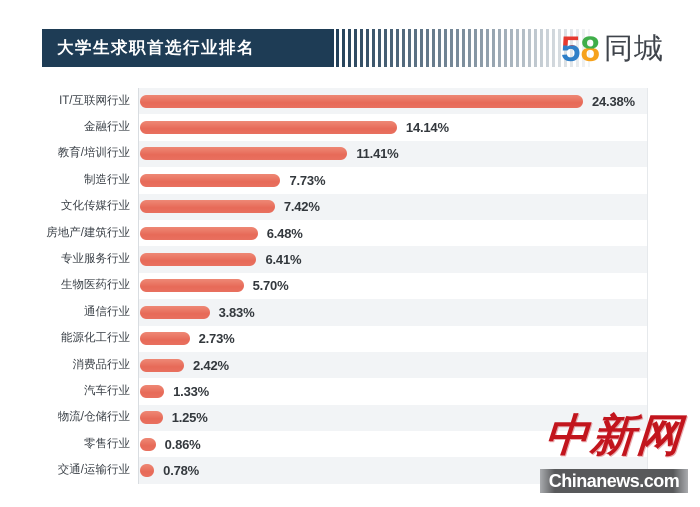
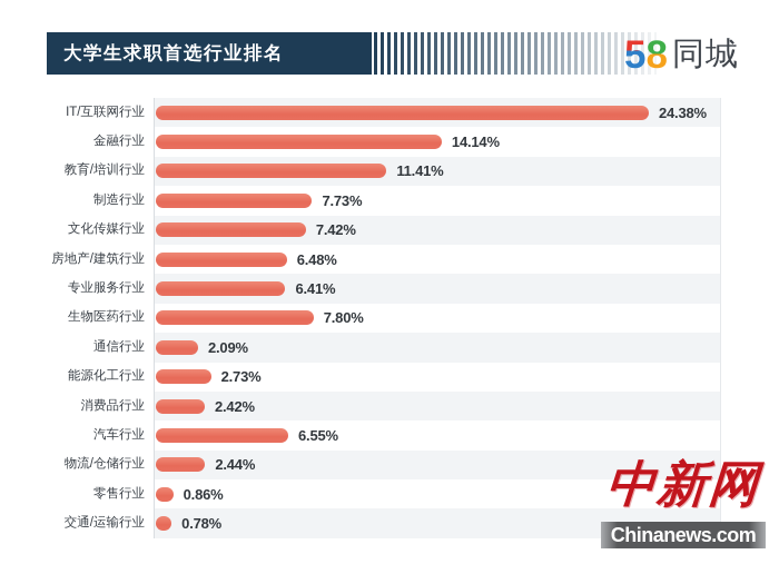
生物医药行业: 5.70% -> 7.80%
通信行业: 3.83% -> 2.09%
汽车行业: 1.33% -> 6.55%
物流/仓储行业: 1.25% -> 2.44%
